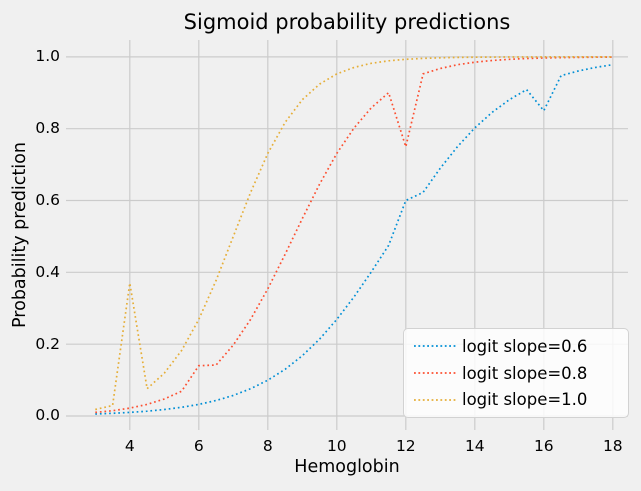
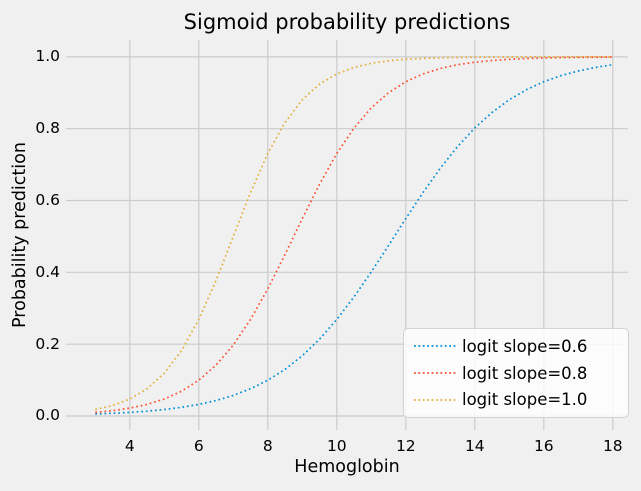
logit slope=1.0/4: 0.37 -> 0.05
logit slope=0.8/6: 0.14 -> 0.10
logit slope=0.6/12: 0.60 -> 0.55
logit slope=0.8/12: 0.75 -> 0.93
logit slope=0.6/16: 0.85 -> 0.93
